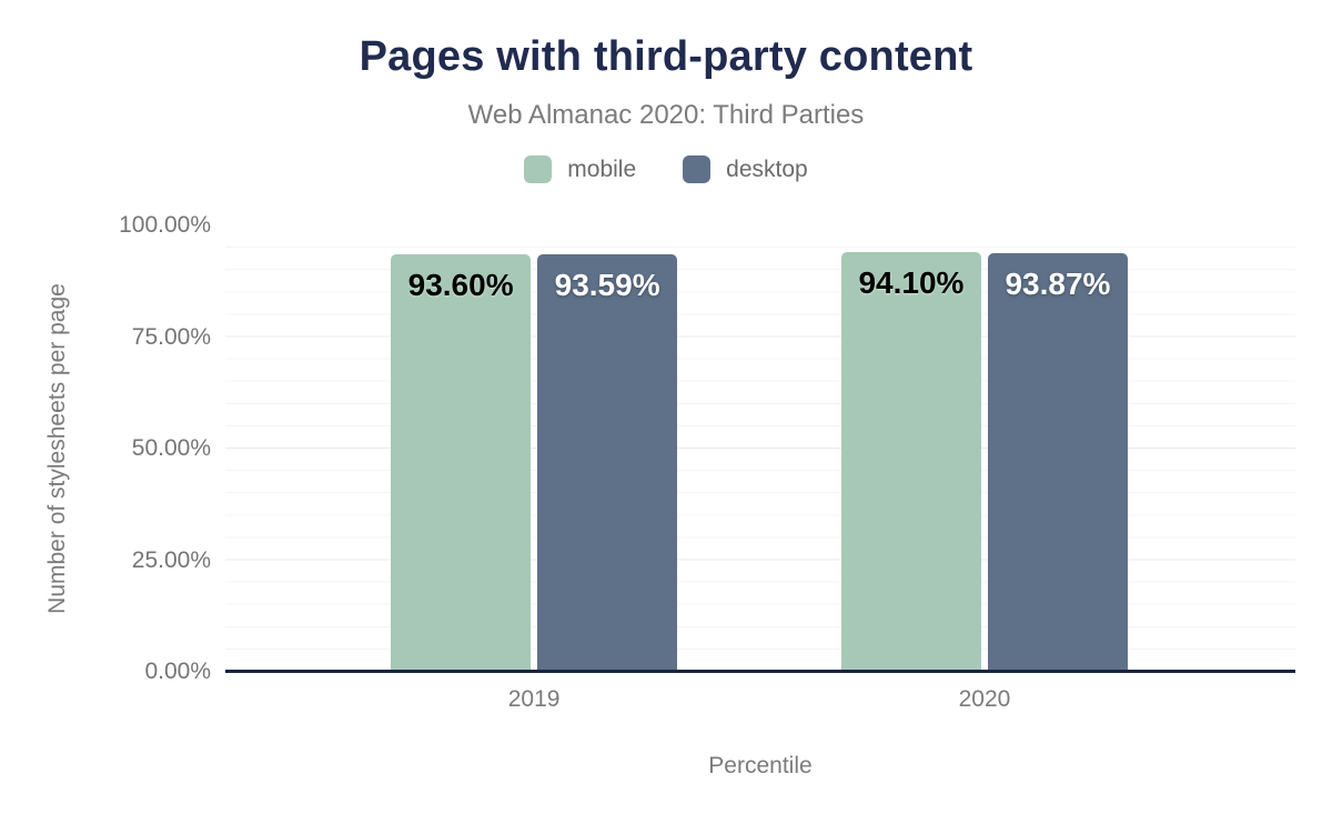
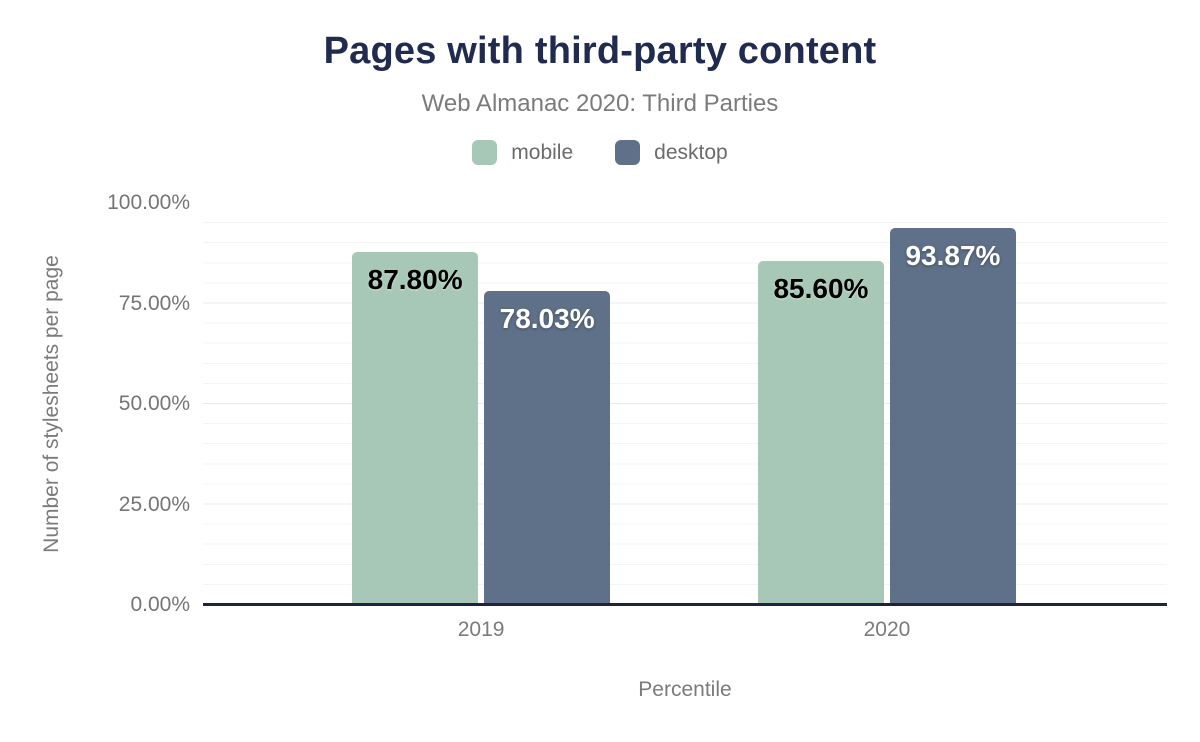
mobile/2019: 93.60% -> 87.80%
desktop/2019: 93.59% -> 78.03%
mobile/2020: 94.10% -> 85.60%
